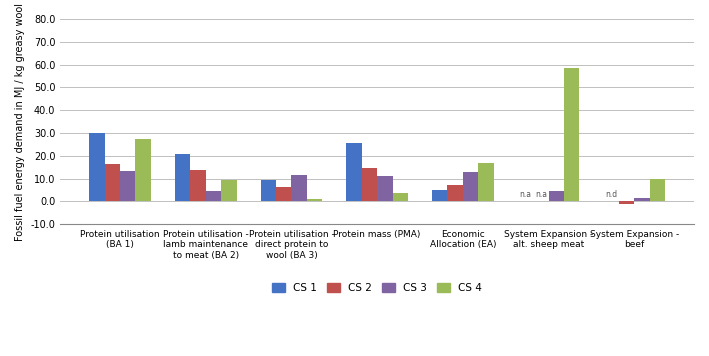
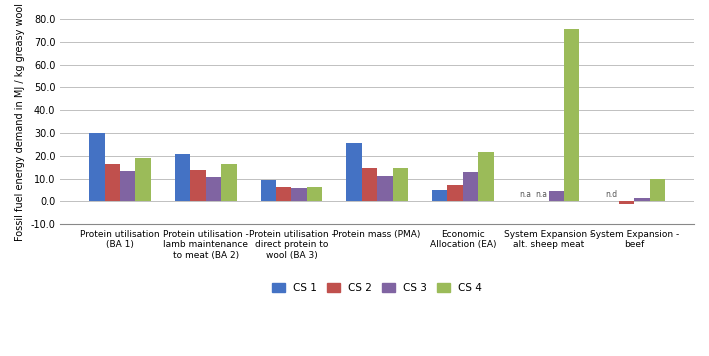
CS 4/Protein utilisation (BA 1): 27.5 -> 18.9
CS 3/Protein utilisation - lamb maintenance to meat (BA 2): 4.5 -> 10.6
CS 4/Protein utilisation - lamb maintenance to meat (BA 2): 9.5 -> 16.6
CS 3/Protein utilisation - direct protein to wool (BA 3): 11.5 -> 6.0
CS 4/Protein utilisation - direct protein to wool (BA 3): 1.0 -> 6.2
CS 4/Protein mass (PMA): 3.5 -> 14.8
CS 4/Economic Allocation (EA): 17.0 -> 21.8
CS 4/System Expansion - alt. sheep meat: 58.5 -> 75.8
